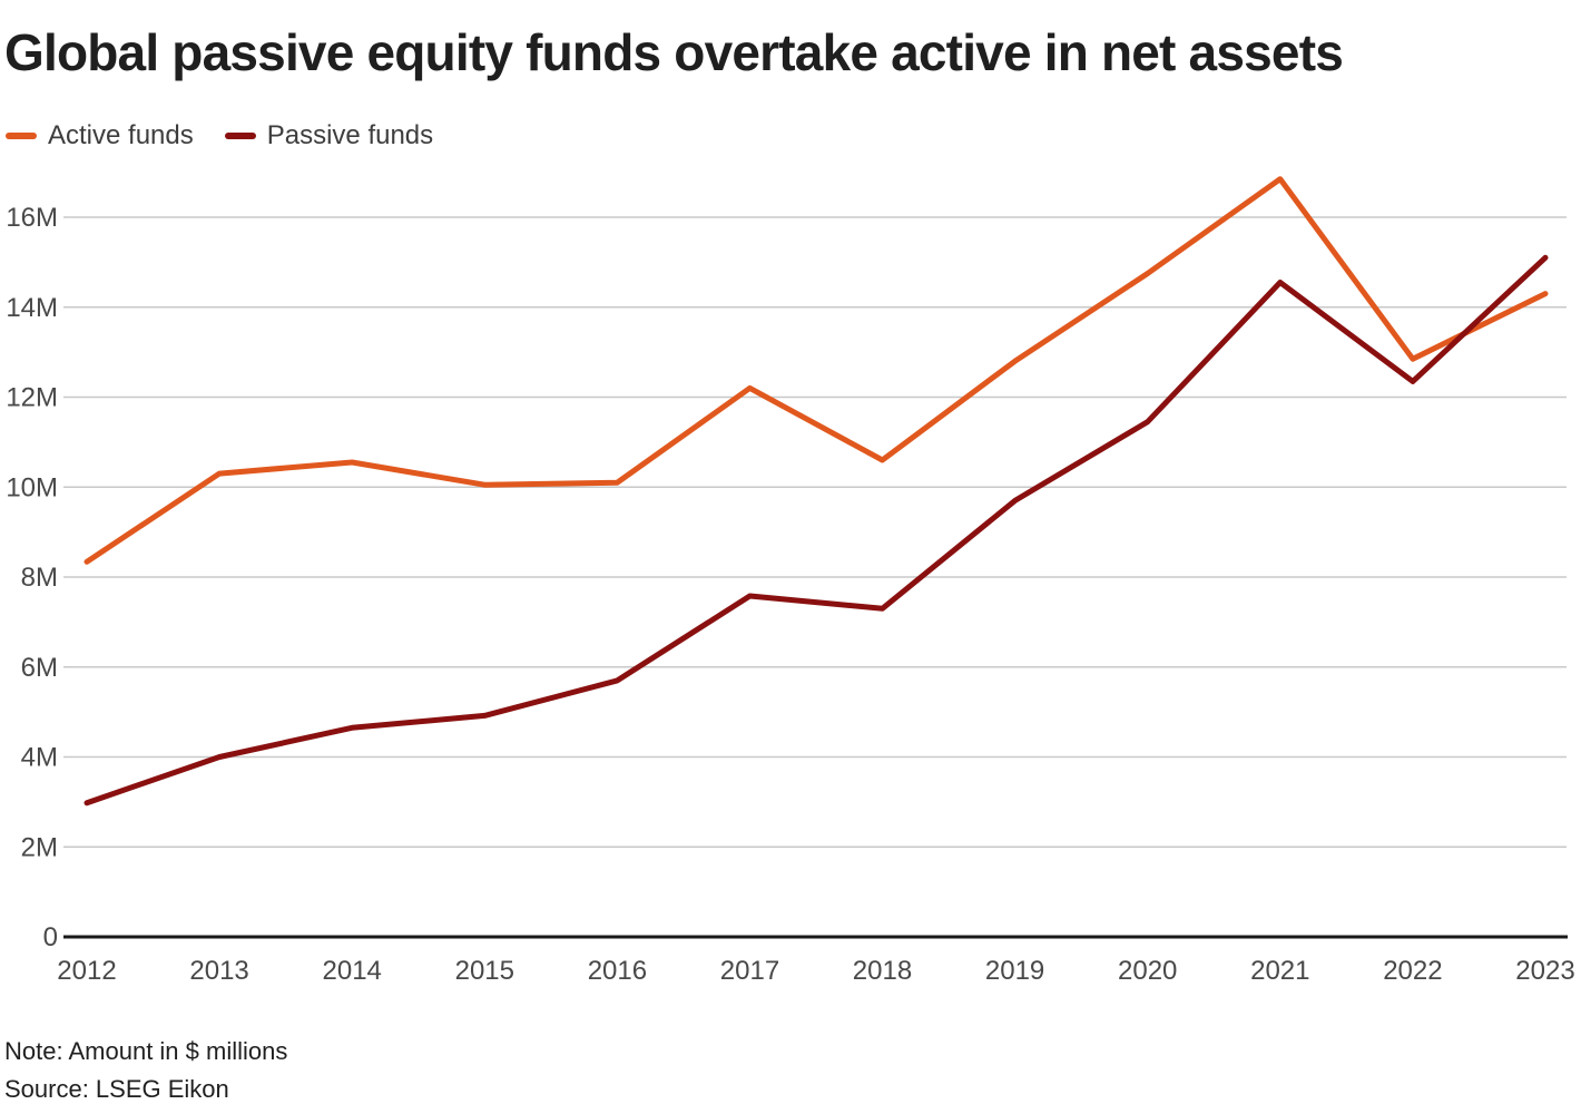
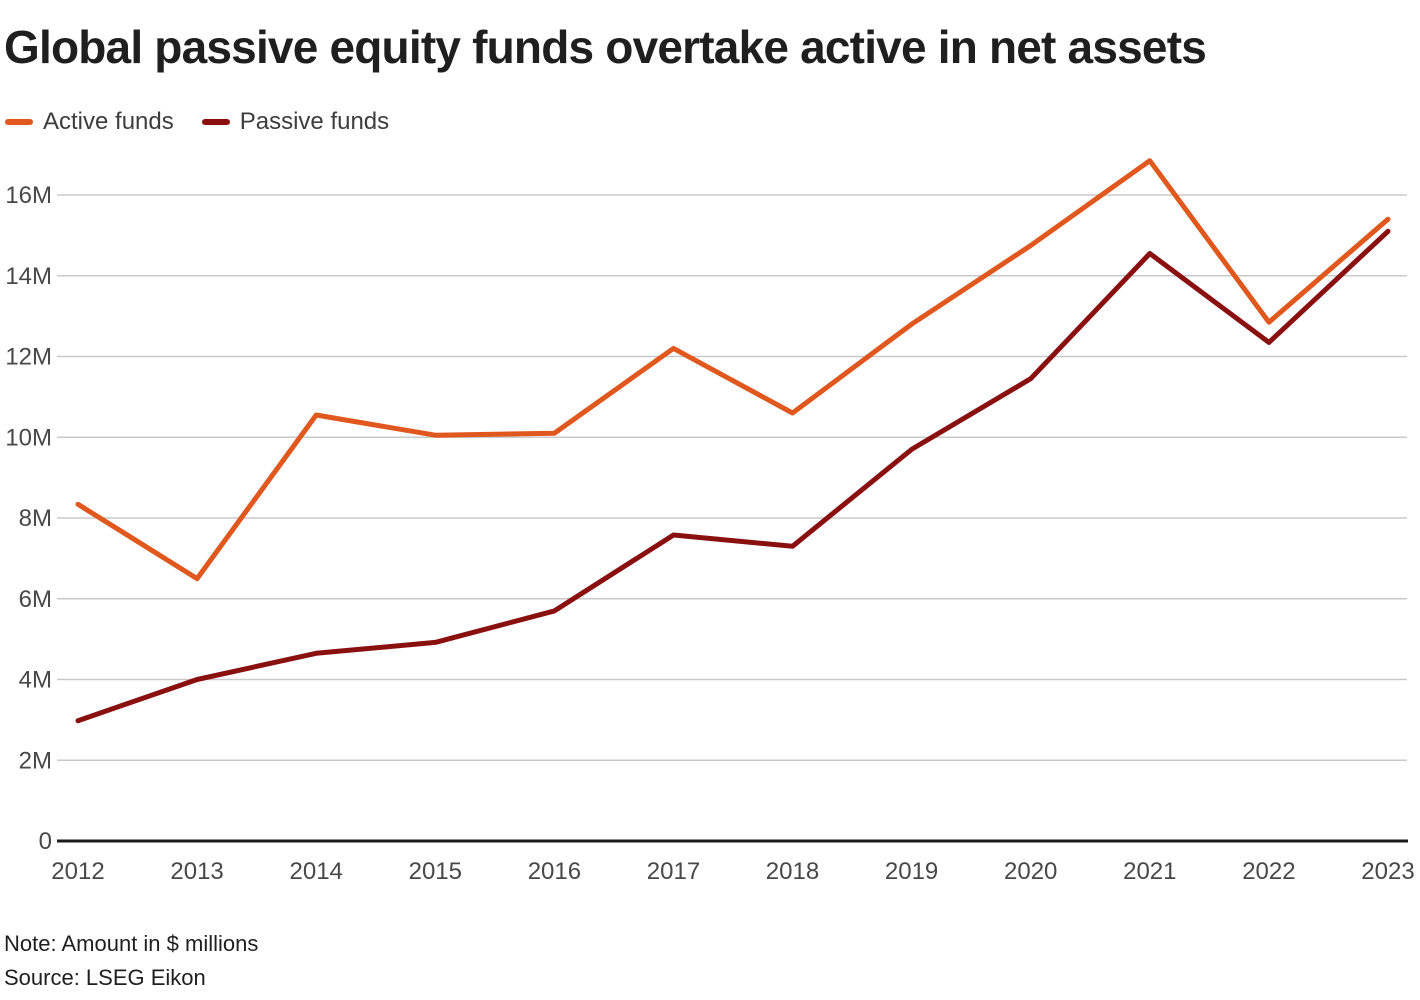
Active funds/2013: 10.3M -> 6.5M
Active funds/2023: 14.3M -> 15.4M
